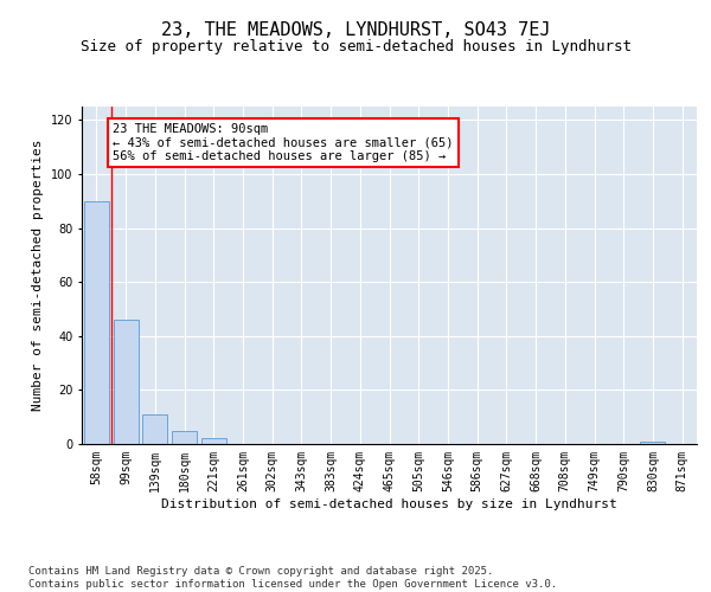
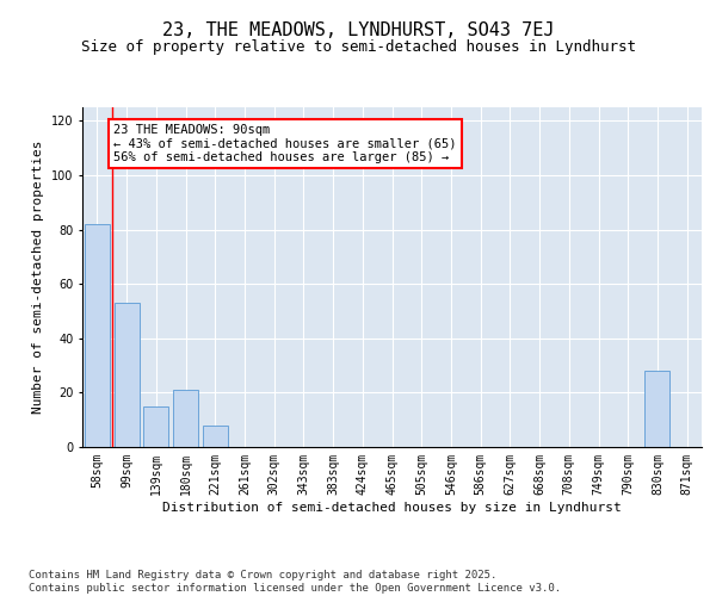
58sqm: 90 -> 82
99sqm: 46 -> 53
139sqm: 11 -> 15
180sqm: 5 -> 21
221sqm: 2 -> 8
830sqm: 1 -> 28
